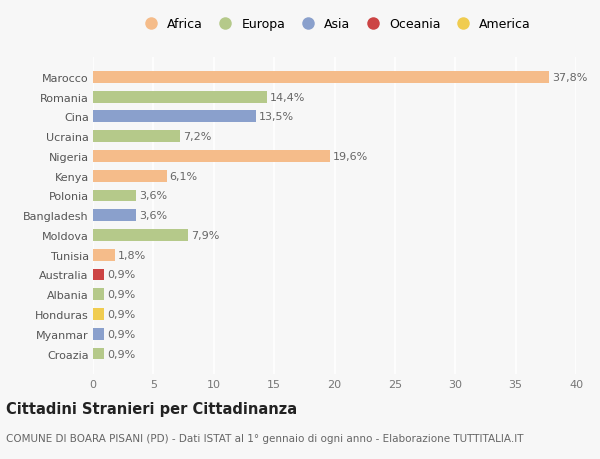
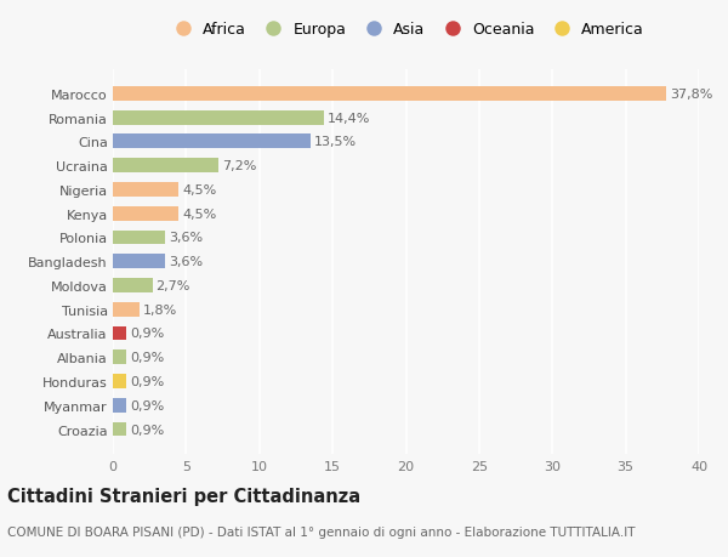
Nigeria: 19,6% -> 4,5%
Kenya: 6,1% -> 4,5%
Moldova: 7,9% -> 2,7%
